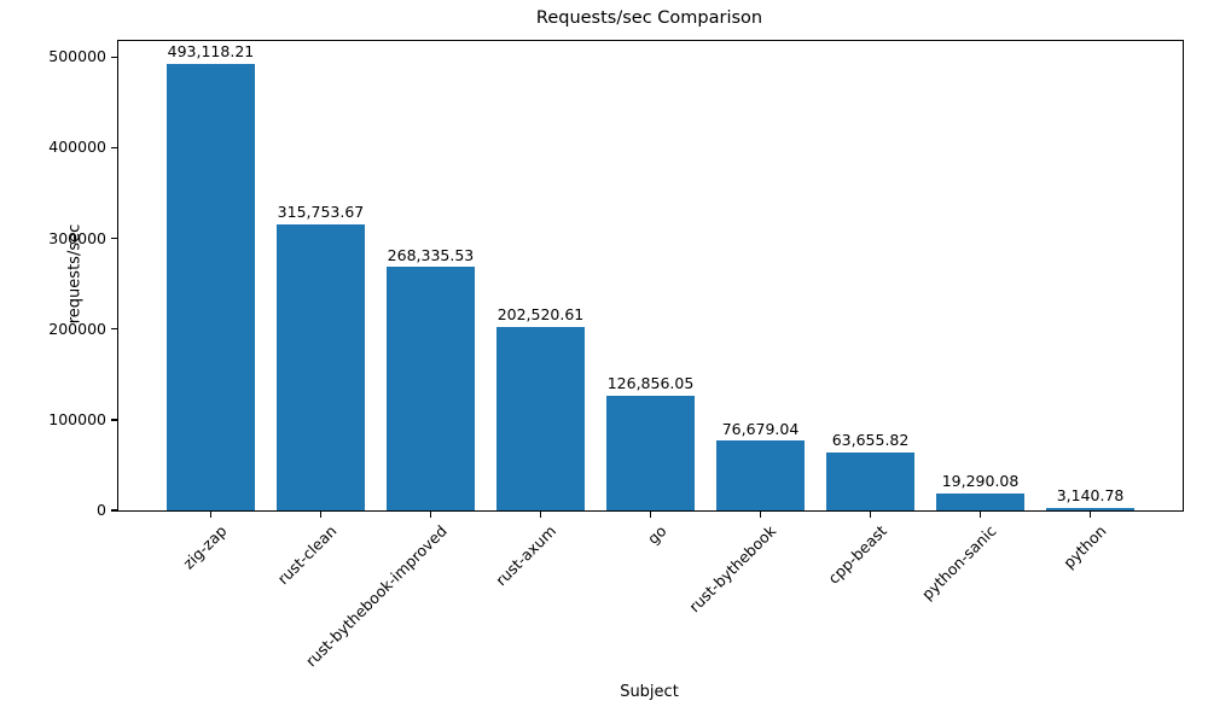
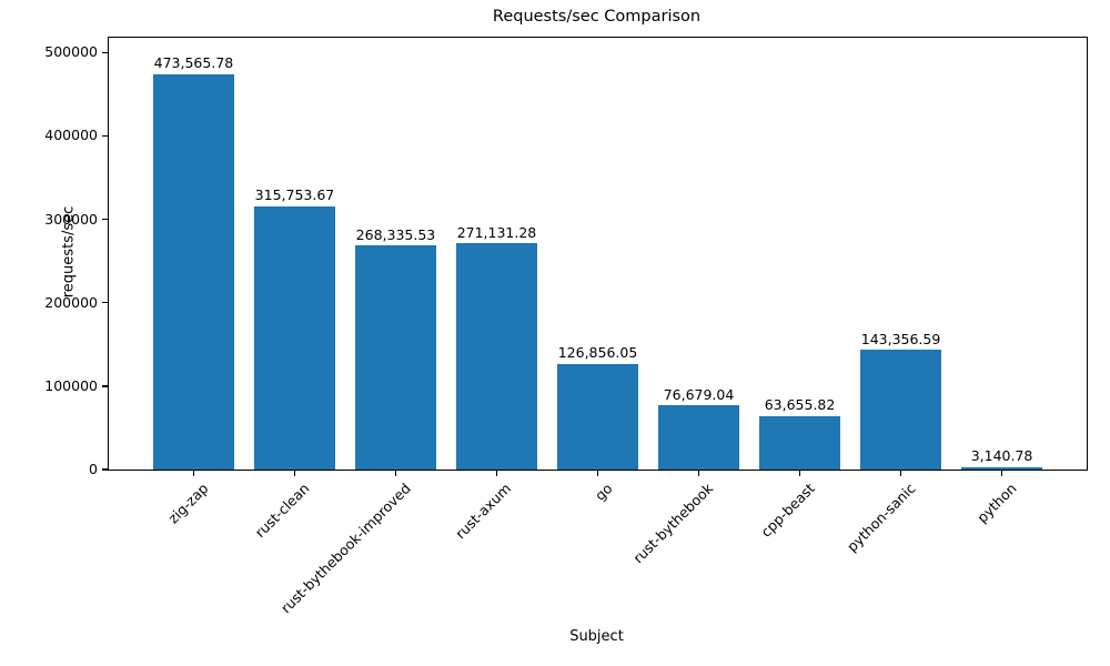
zig-zap: 493,118.21 -> 473,565.78
rust-axum: 202,520.61 -> 271,131.28
python-sanic: 19,290.08 -> 143,356.59
